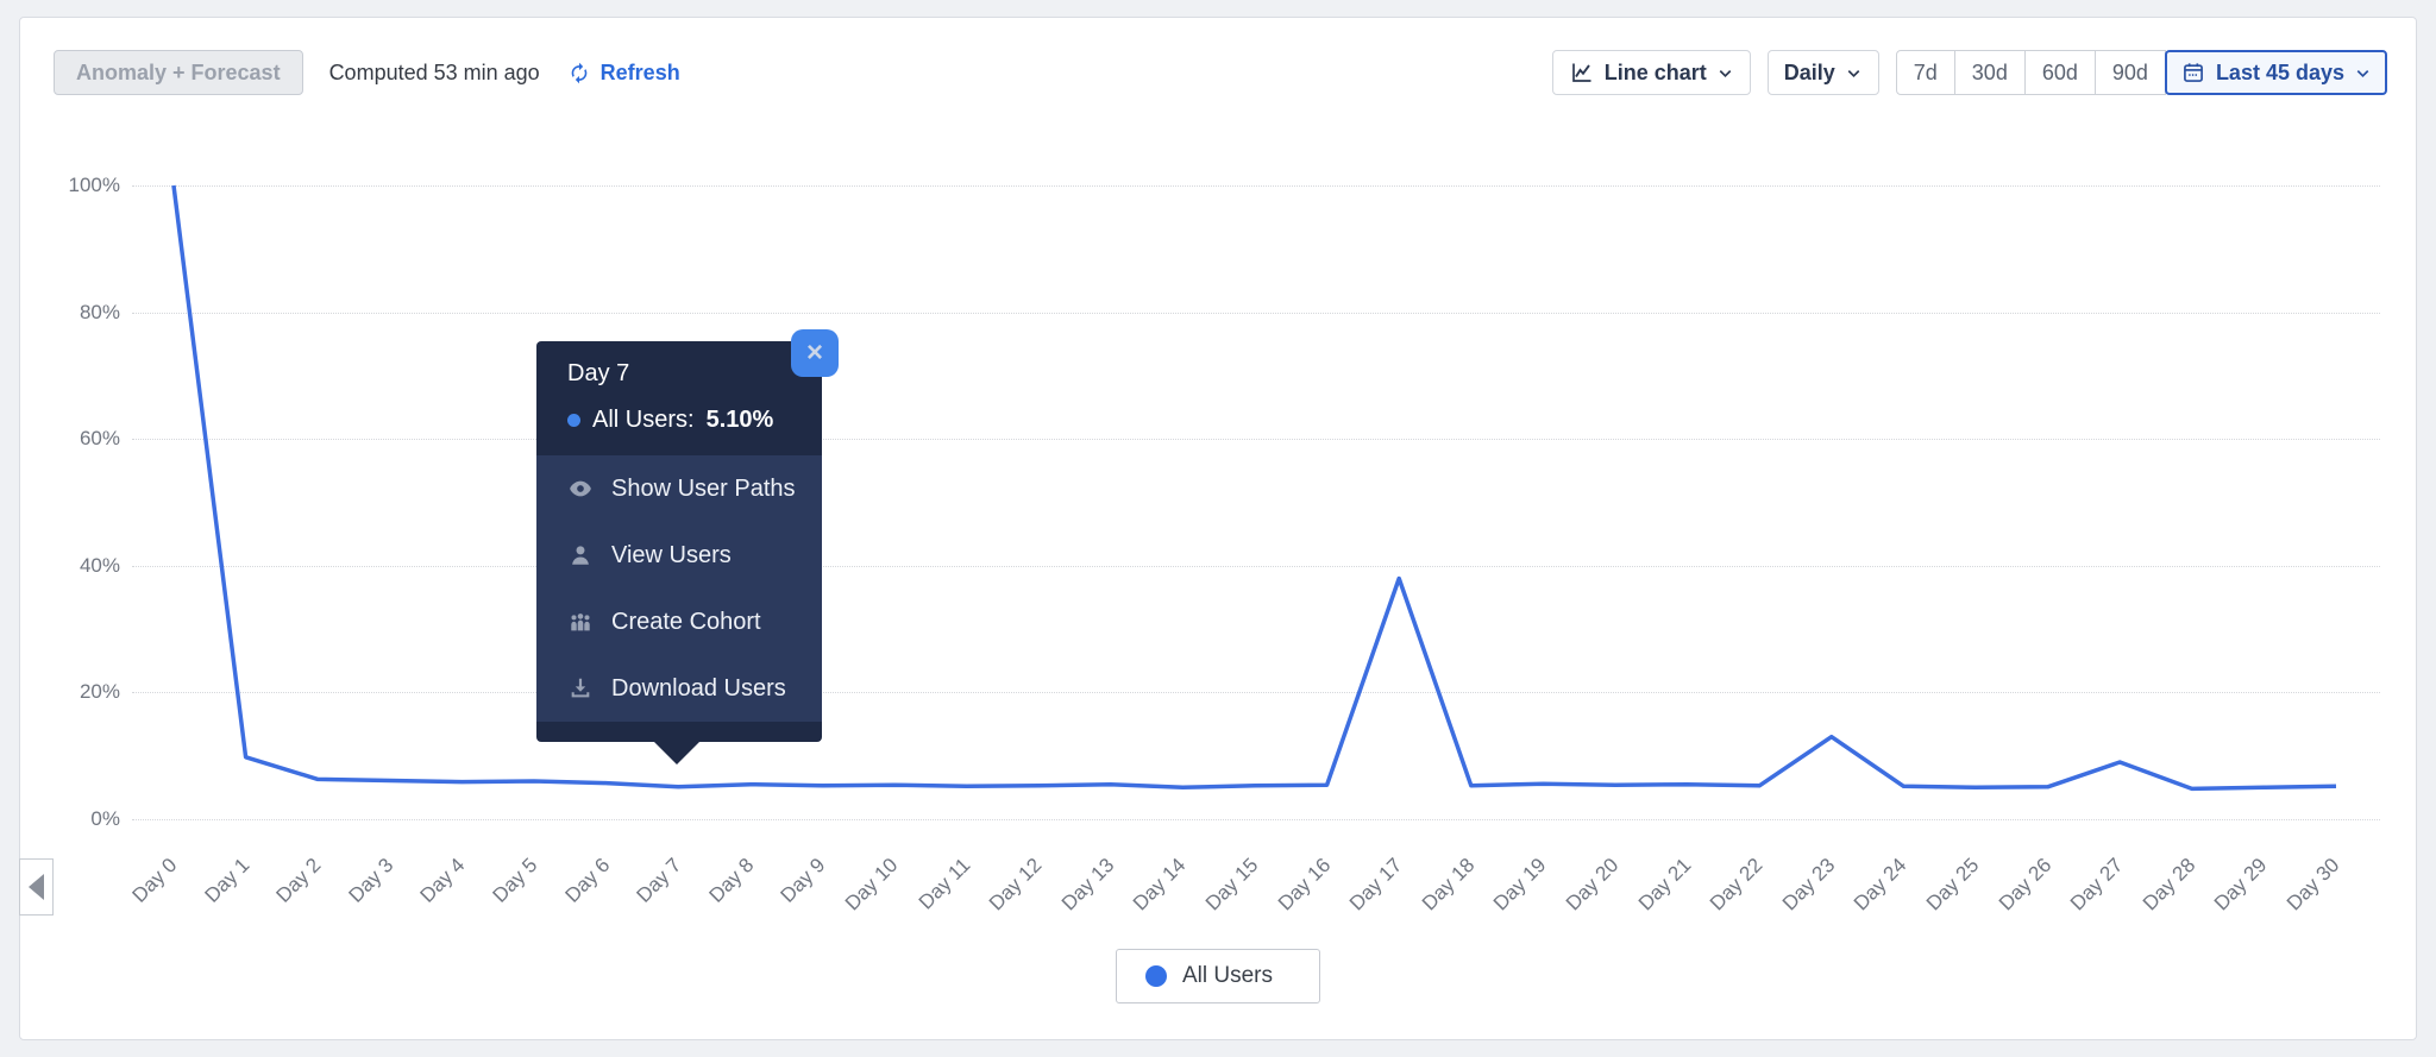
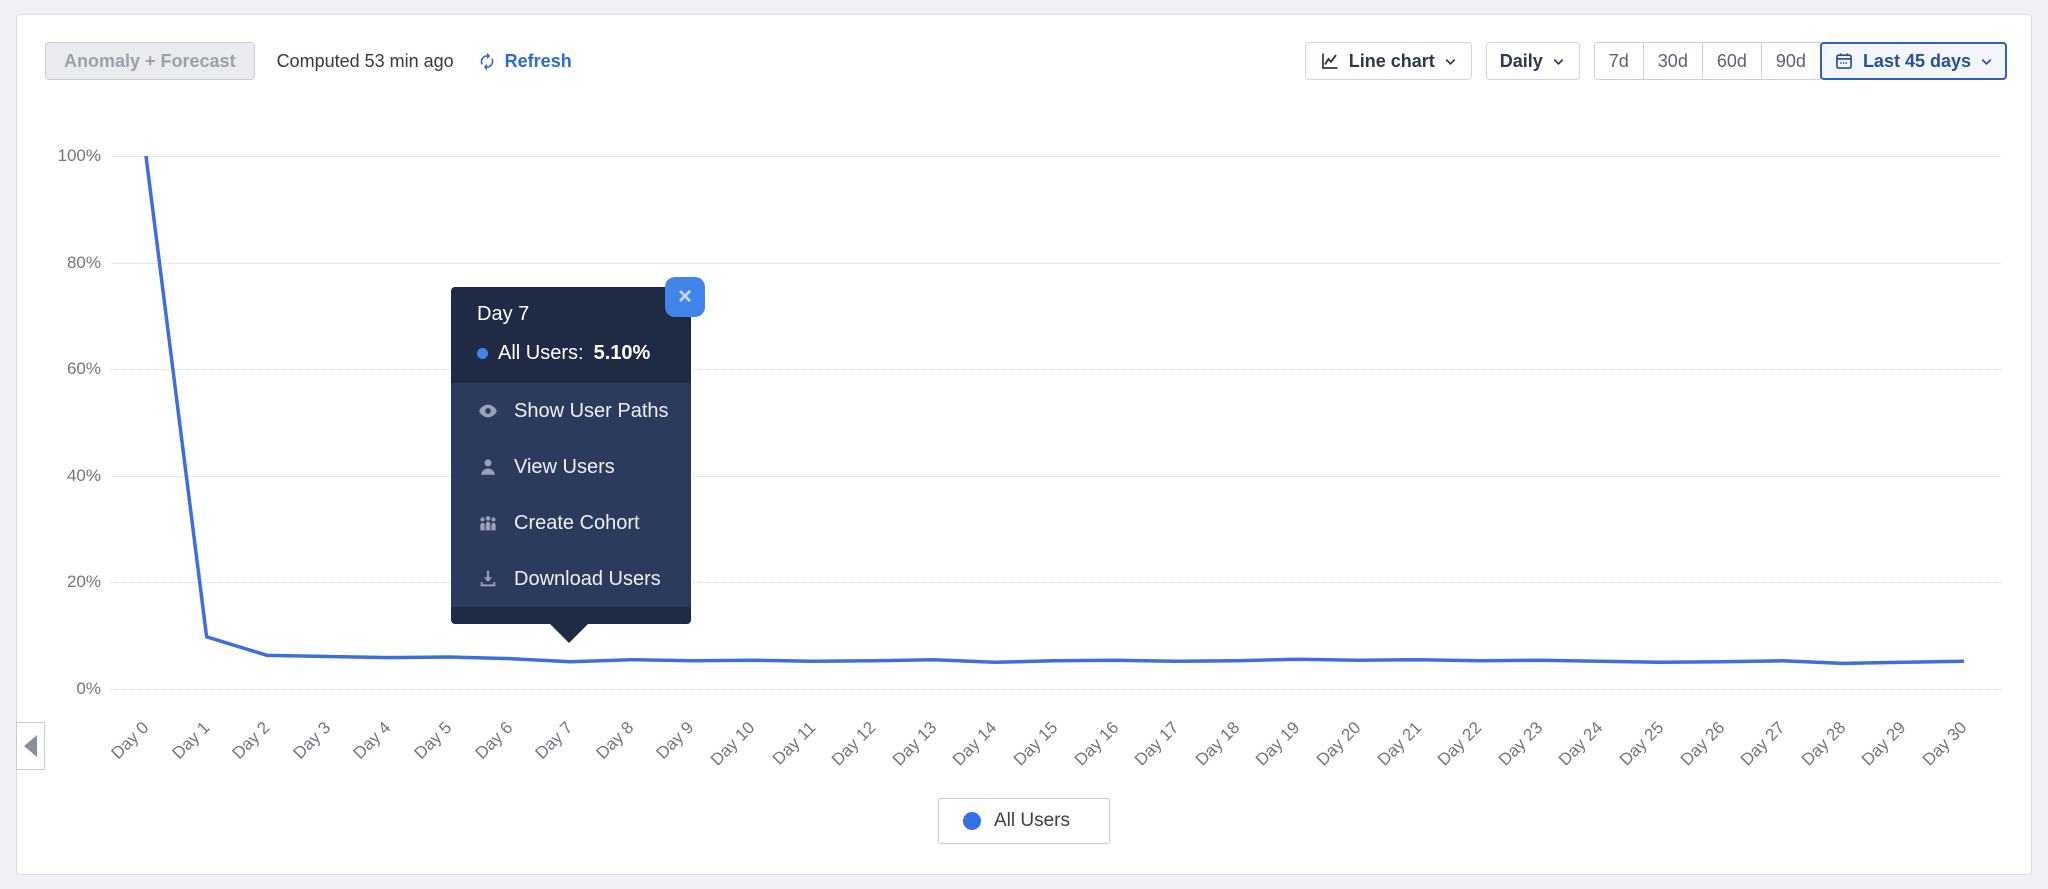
Day 17: 38% -> 5%
Day 23: 13% -> 5%
Day 27: 9% -> 5%
